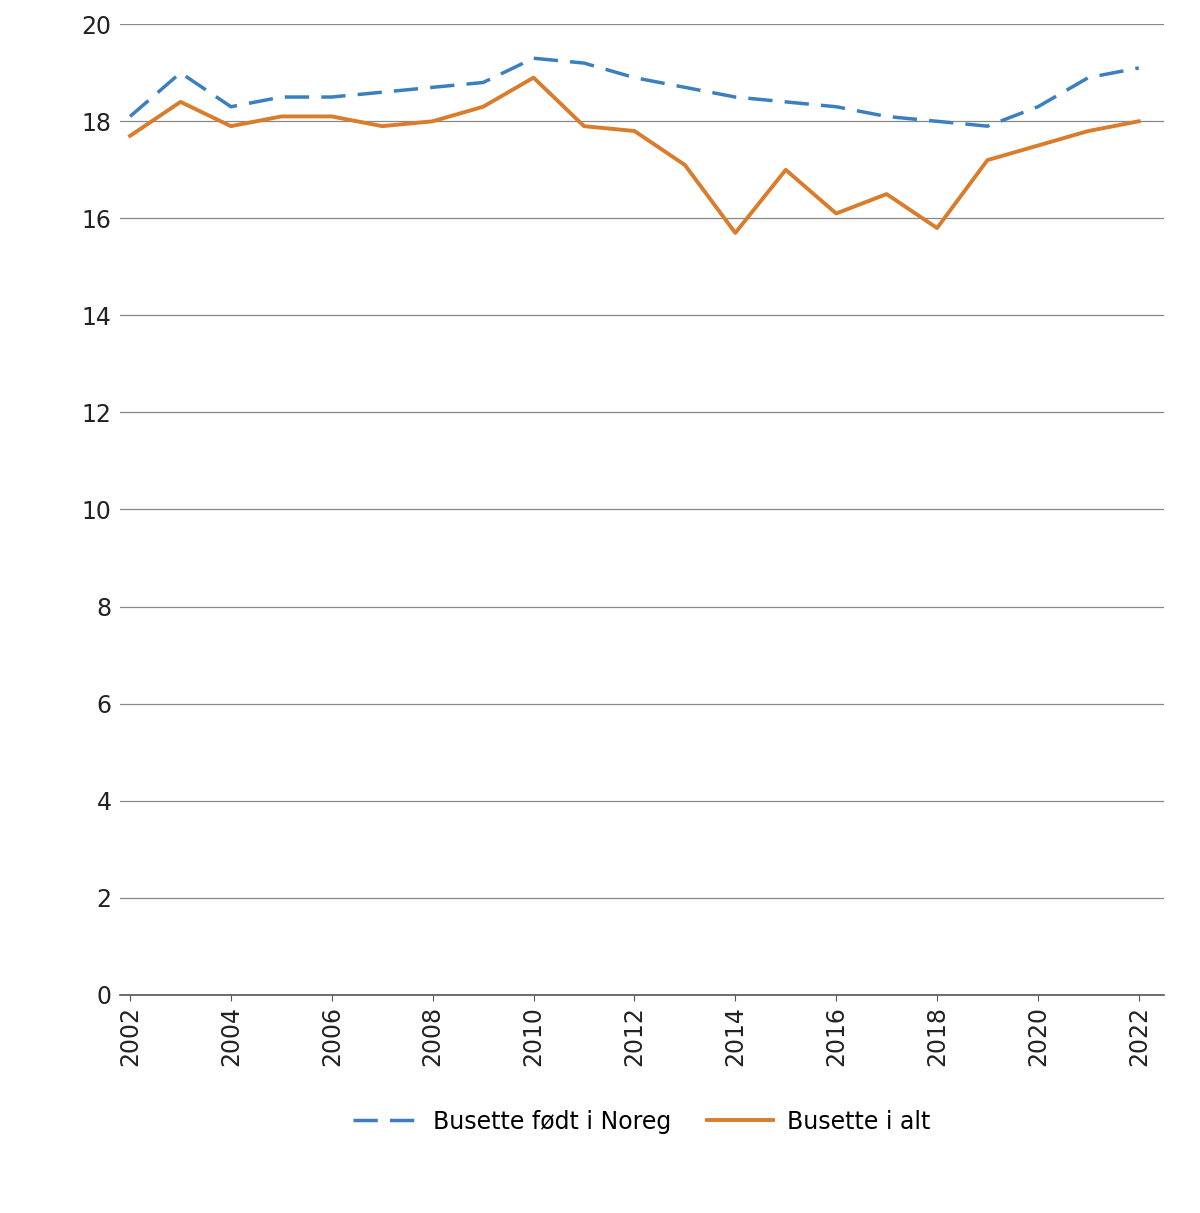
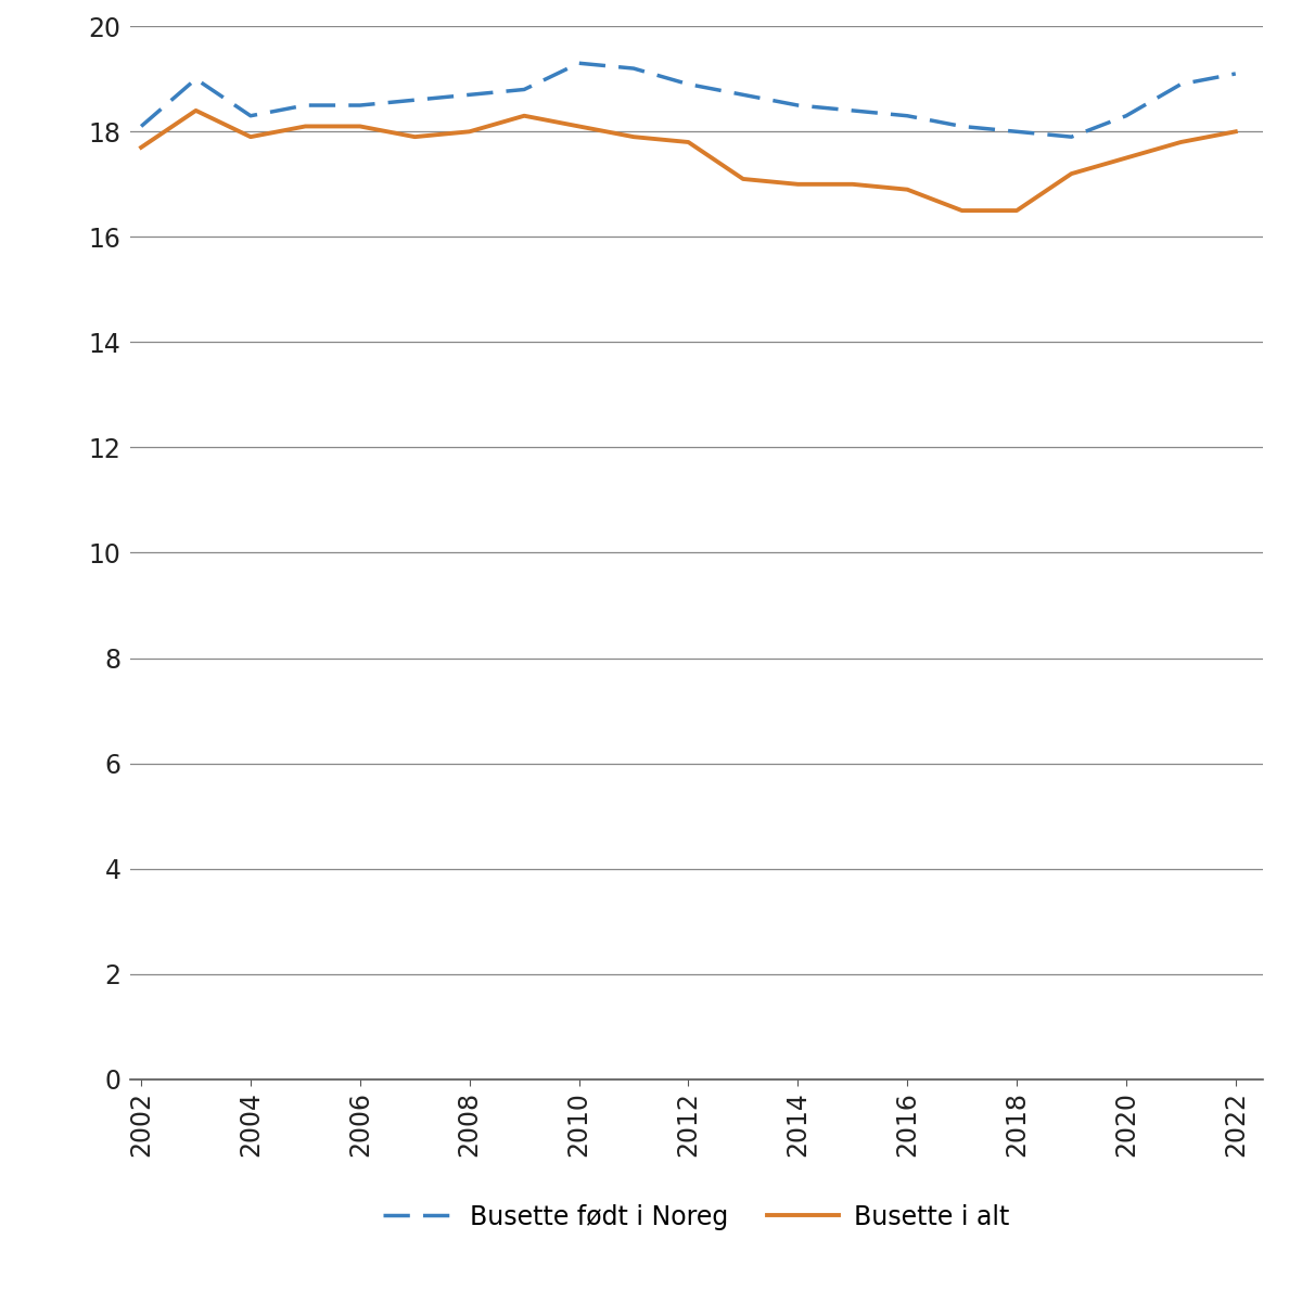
Busette i alt/2010: 18.9 -> 18.1
Busette i alt/2014: 15.7 -> 17.0
Busette i alt/2016: 16.1 -> 16.9
Busette i alt/2018: 15.8 -> 16.5
